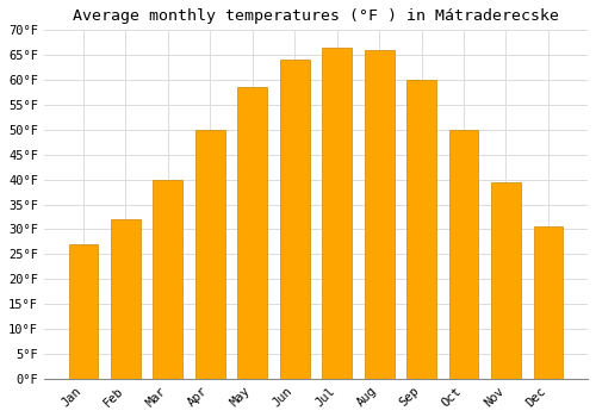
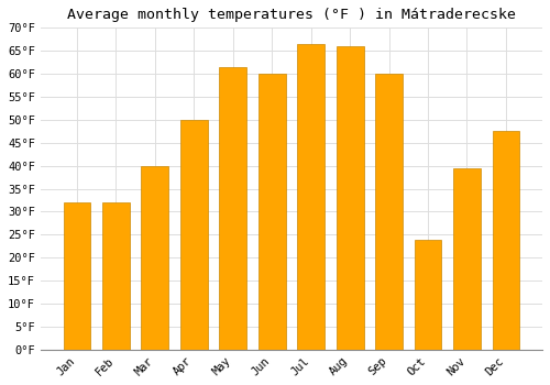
Jan: 27.0°F -> 32.0°F
May: 58.5°F -> 61.5°F
Jun: 64.0°F -> 60.0°F
Oct: 50.0°F -> 24.0°F
Dec: 30.5°F -> 47.5°F
